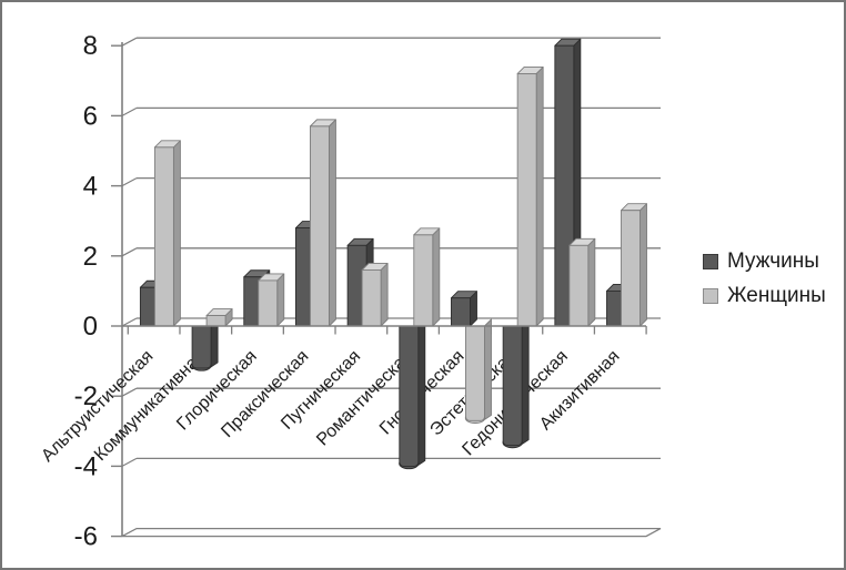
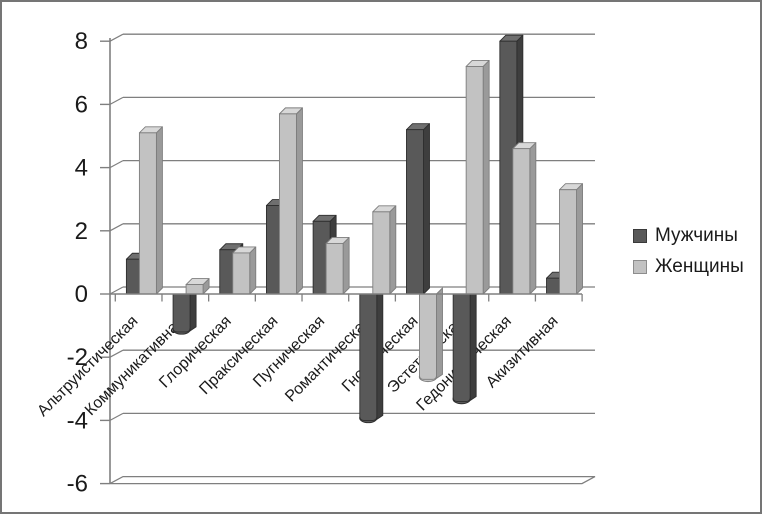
Мужчины/Гностическая: 0.8 -> 5.2
Женщины/Гедонистическая: 2.3 -> 4.6
Мужчины/Акизитивная: 1.0 -> 0.5
